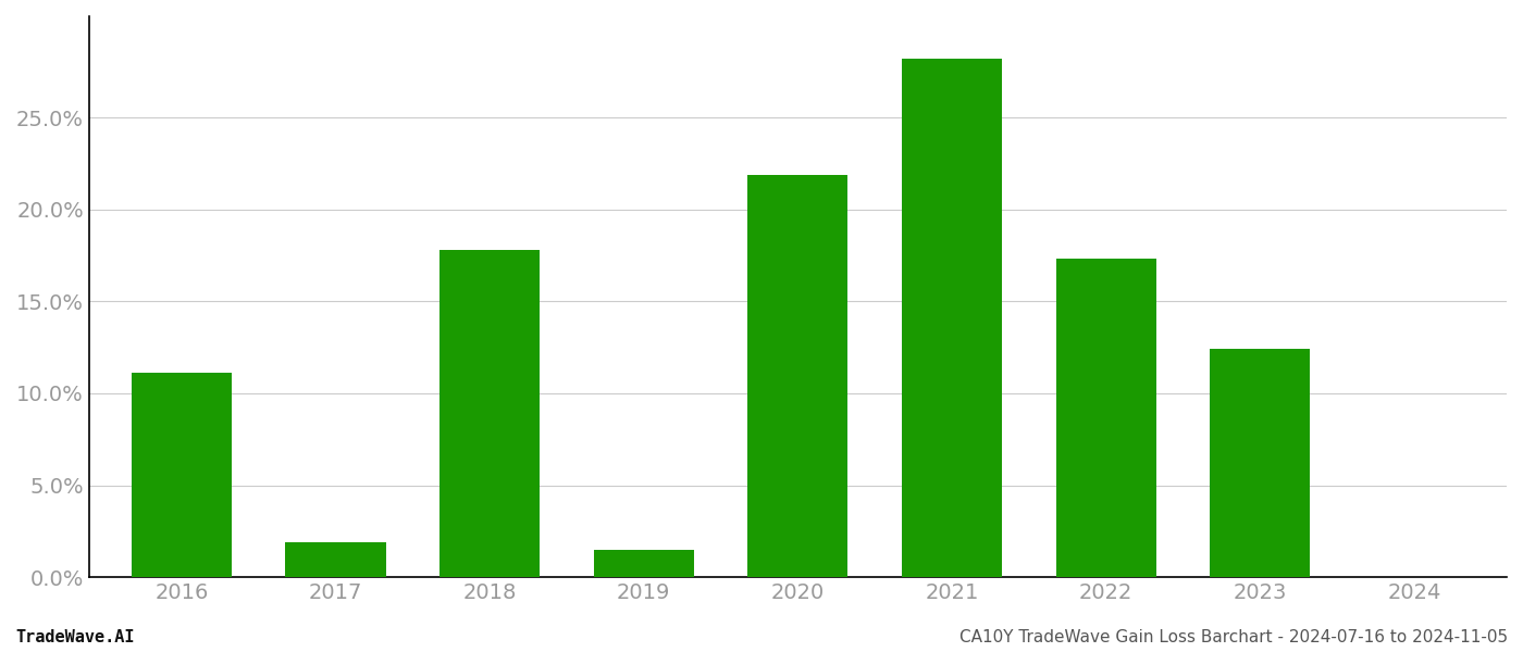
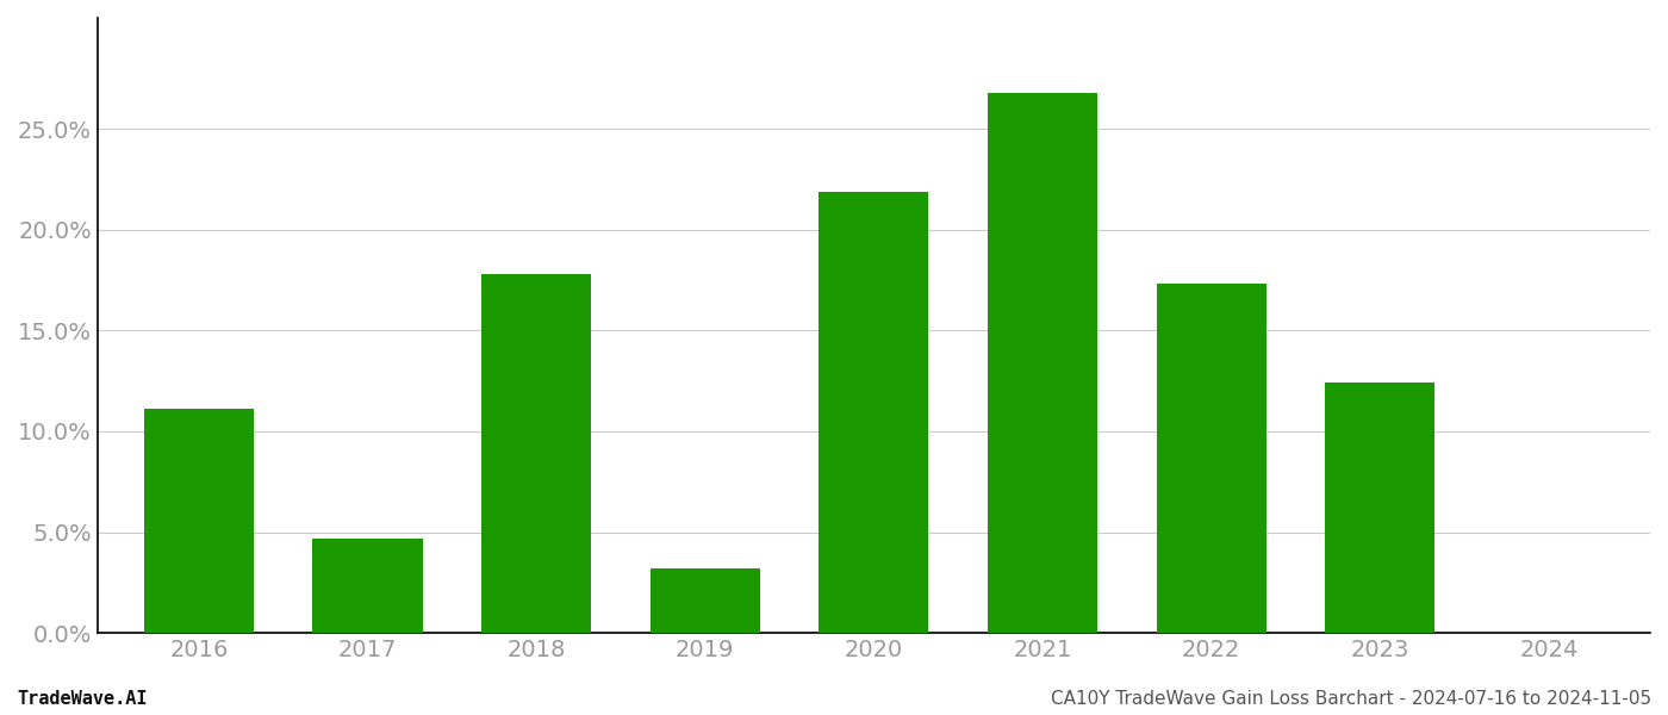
2017: 1.9% -> 4.7%
2019: 1.5% -> 3.2%
2021: 28.2% -> 26.8%
